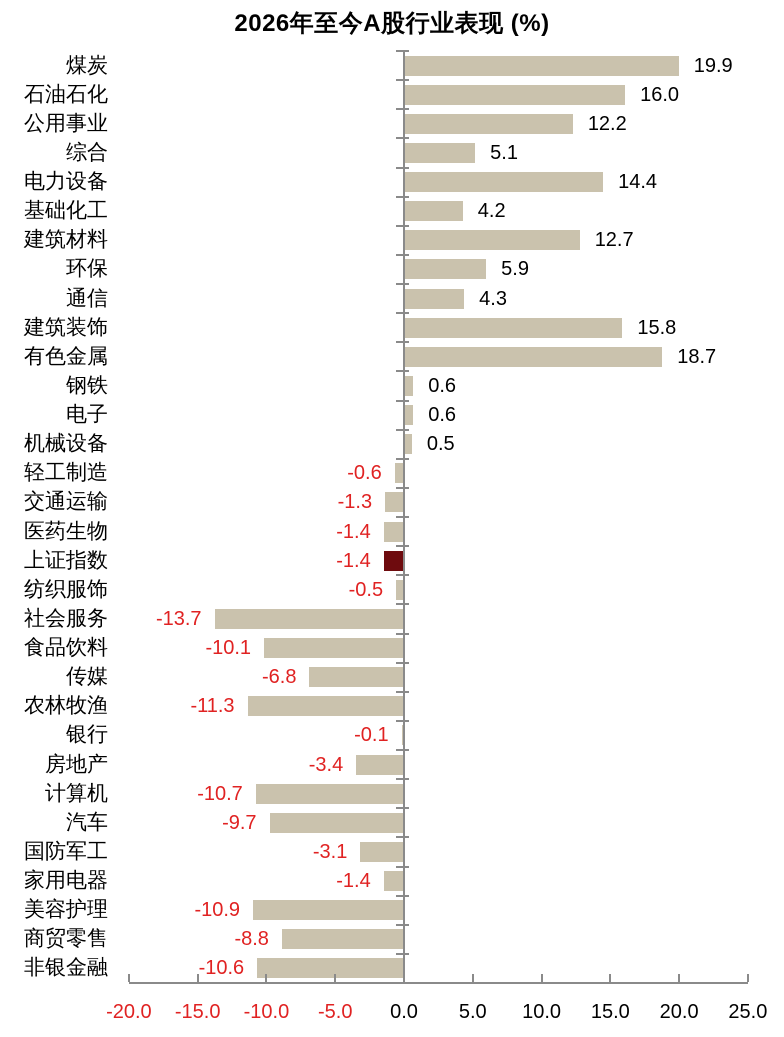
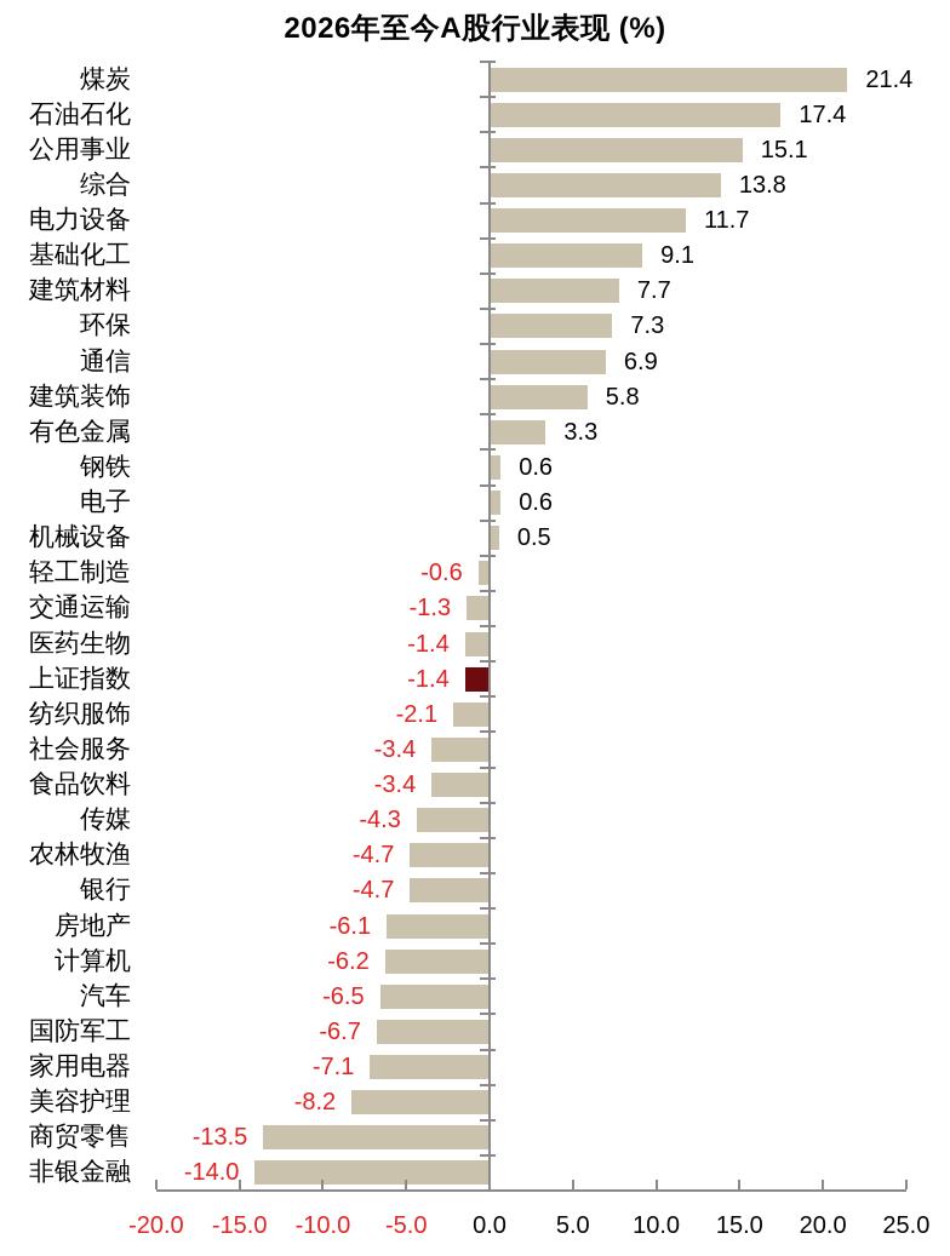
煤炭: 19.9 -> 21.4
石油石化: 16.0 -> 17.4
公用事业: 12.2 -> 15.1
综合: 5.1 -> 13.8
电力设备: 14.4 -> 11.7
基础化工: 4.2 -> 9.1
建筑材料: 12.7 -> 7.7
环保: 5.9 -> 7.3
通信: 4.3 -> 6.9
建筑装饰: 15.8 -> 5.8
有色金属: 18.7 -> 3.3
纺织服饰: -0.5 -> -2.1
社会服务: -13.7 -> -3.4
食品饮料: -10.1 -> -3.4
传媒: -6.8 -> -4.3
农林牧渔: -11.3 -> -4.7
银行: -0.1 -> -4.7
房地产: -3.4 -> -6.1
计算机: -10.7 -> -6.2
汽车: -9.7 -> -6.5
国防军工: -3.1 -> -6.7
家用电器: -1.4 -> -7.1
美容护理: -10.9 -> -8.2
商贸零售: -8.8 -> -13.5
非银金融: -10.6 -> -14.0
